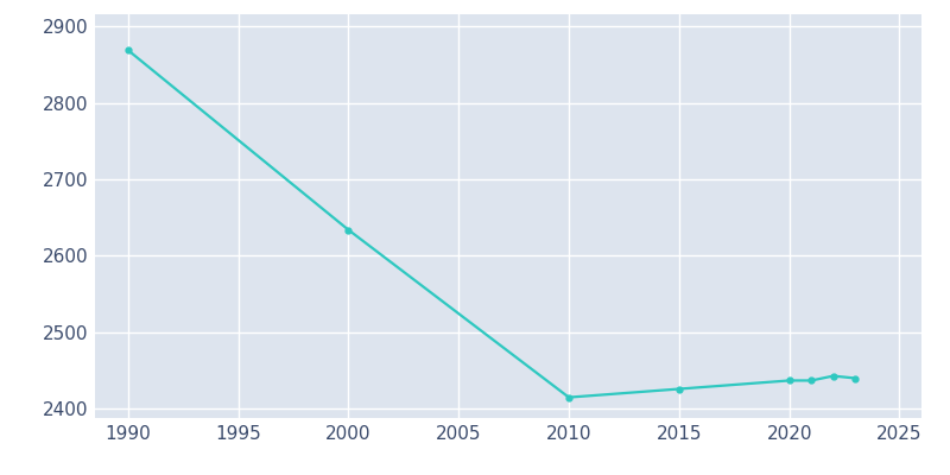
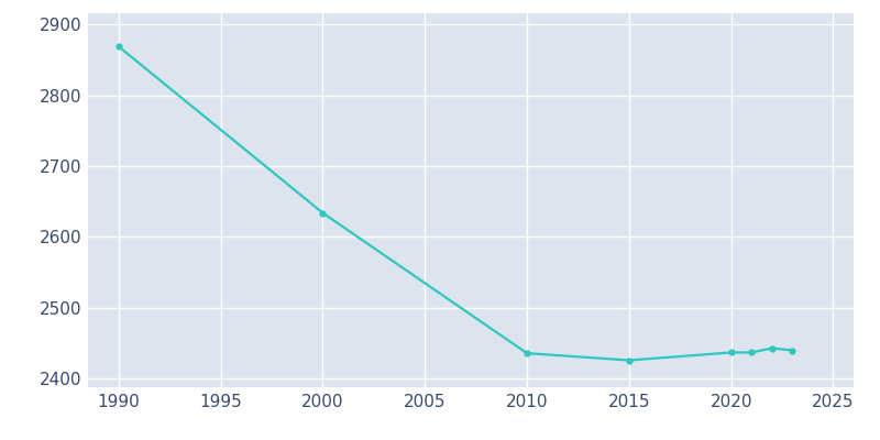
2010: 2415 -> 2436
